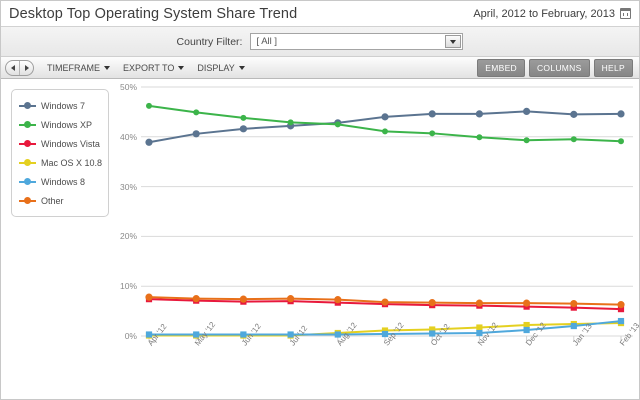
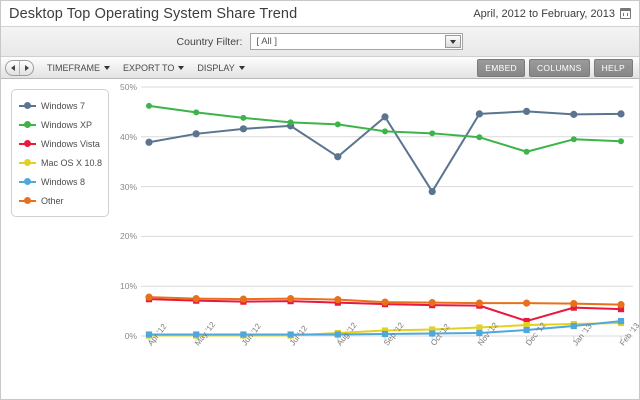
Windows 7/Aug '12: 43% -> 36%
Windows 7/Oct '12: 45% -> 29%
Windows XP/Dec '12: 39% -> 37%
Windows Vista/Dec '12: 6% -> 3%
